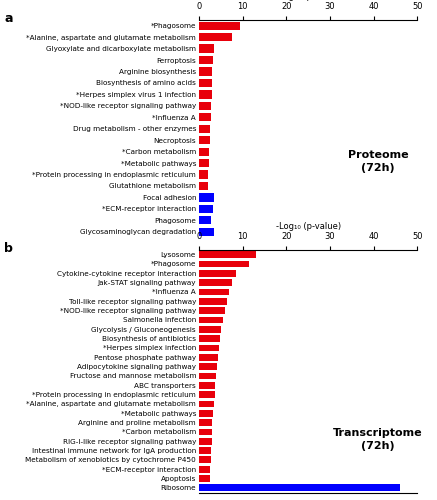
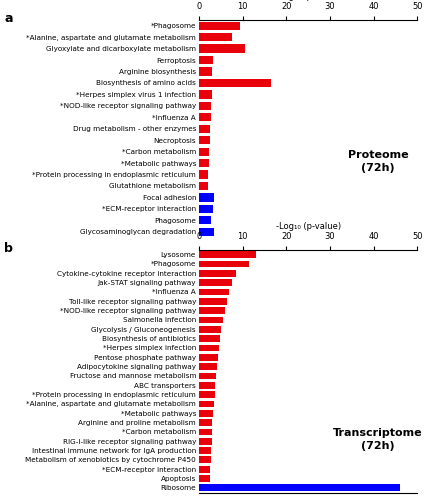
Glyoxylate and dicarboxylate metabolism: 3.5 -> 10.5
Biosynthesis of amino acids: 3.0 -> 16.5
